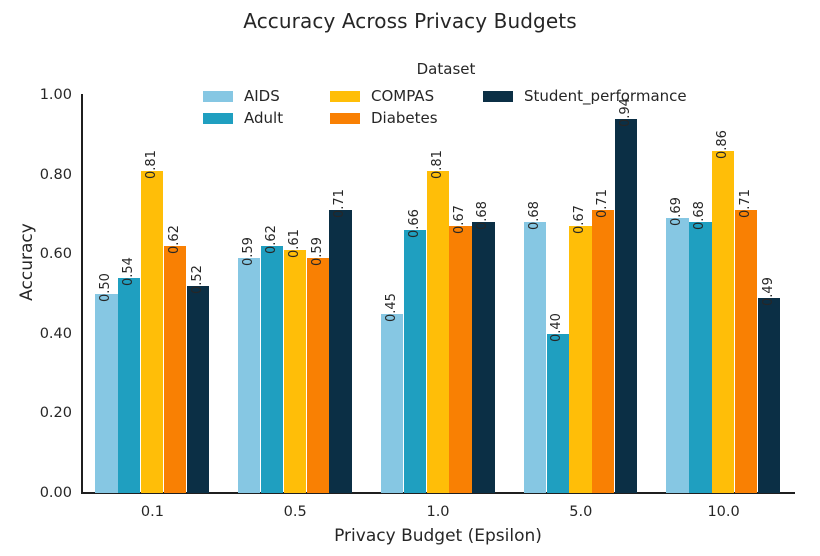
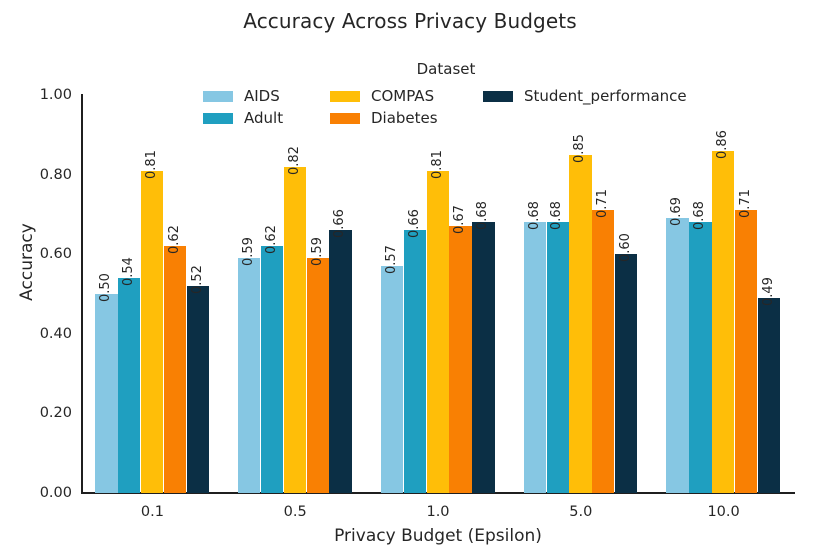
COMPAS/0.5: 0.61 -> 0.82
Student_performance/0.5: 0.71 -> 0.66
AIDS/1.0: 0.45 -> 0.57
Adult/5.0: 0.40 -> 0.68
COMPAS/5.0: 0.67 -> 0.85
Student_performance/5.0: 0.94 -> 0.60
